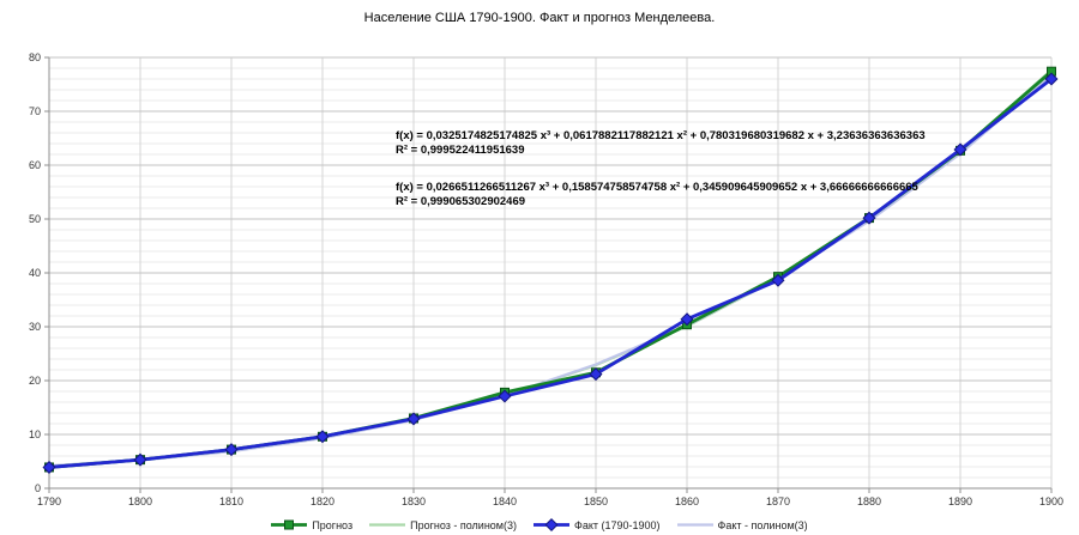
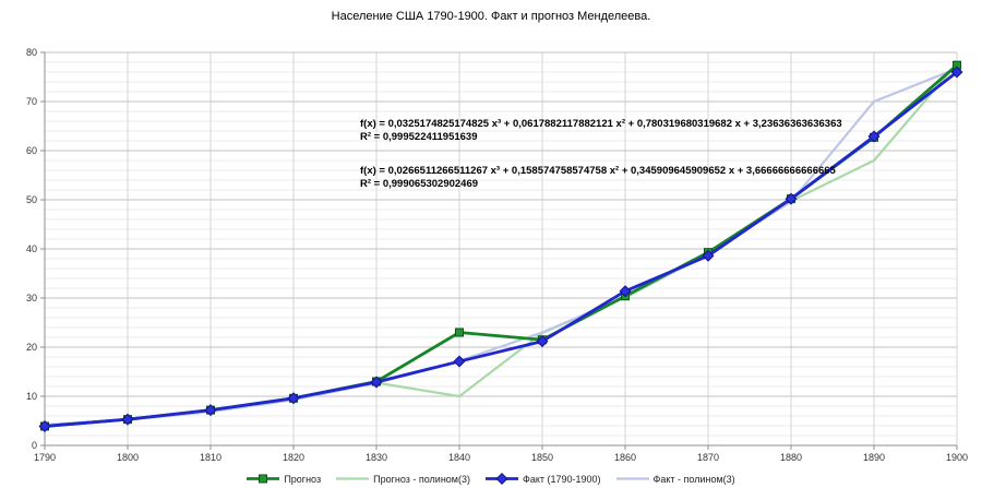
Прогноз/1840: 18 -> 23
Прогноз - полином(3)/1840: 17 -> 10
Прогноз - полином(3)/1890: 63 -> 58
Факт - полином(3)/1890: 62 -> 70
